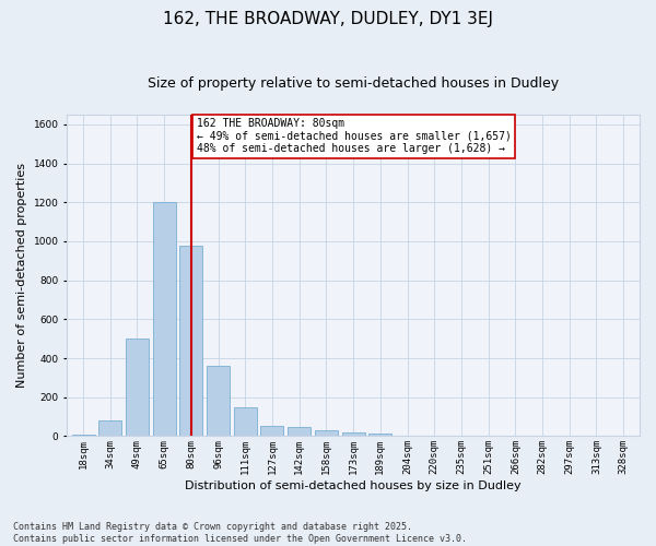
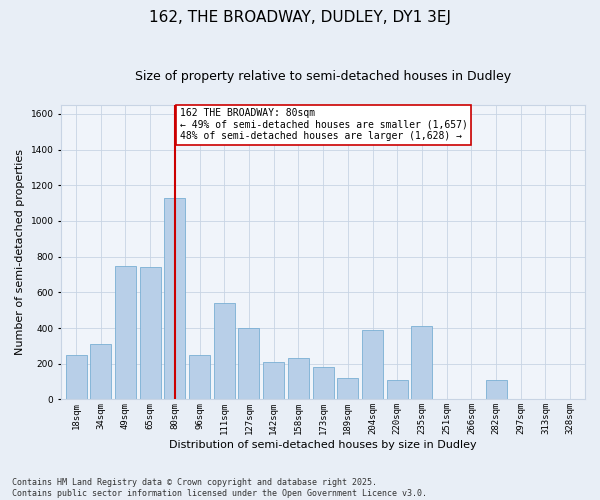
18sqm: 10 -> 250
34sqm: 80 -> 310
49sqm: 500 -> 750
65sqm: 1200 -> 740
80sqm: 980 -> 1130
96sqm: 360 -> 250
111sqm: 150 -> 540
127sqm: 50 -> 400
142sqm: 40 -> 210
158sqm: 30 -> 230
173sqm: 20 -> 180
189sqm: 20 -> 120
204sqm: 0 -> 390
220sqm: 0 -> 110
235sqm: 0 -> 410
282sqm: 0 -> 110
